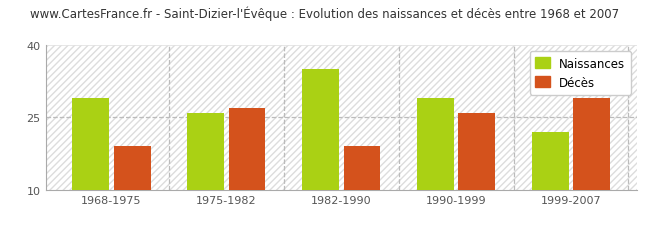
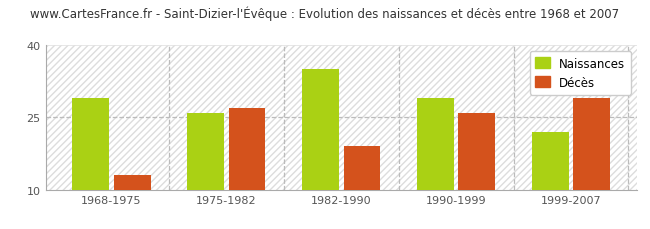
Décès/1968-1975: 19 -> 13
